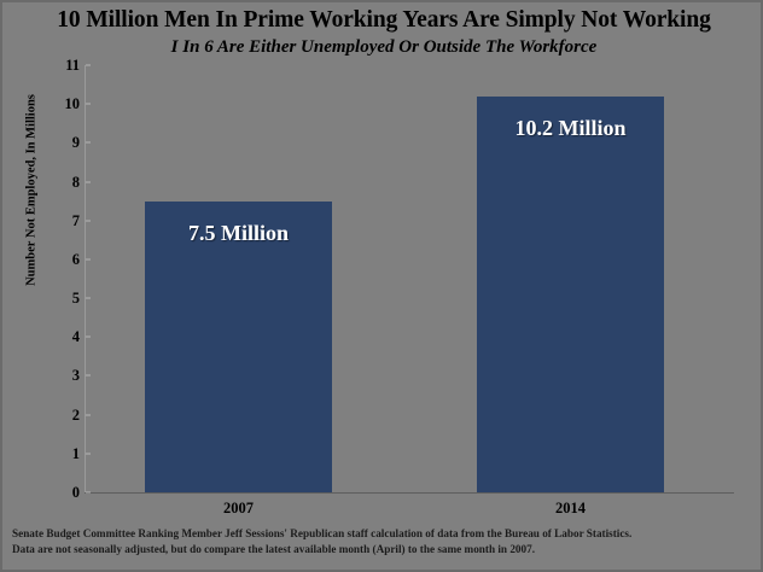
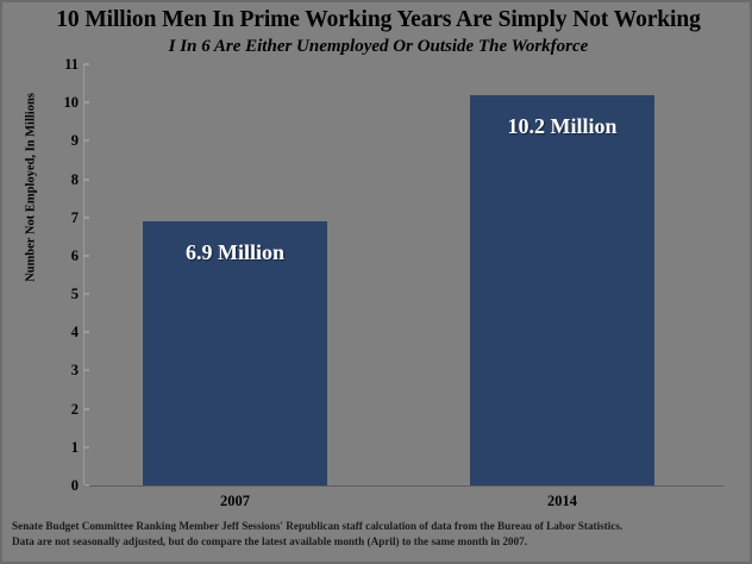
2007: 7.5 -> 6.9
